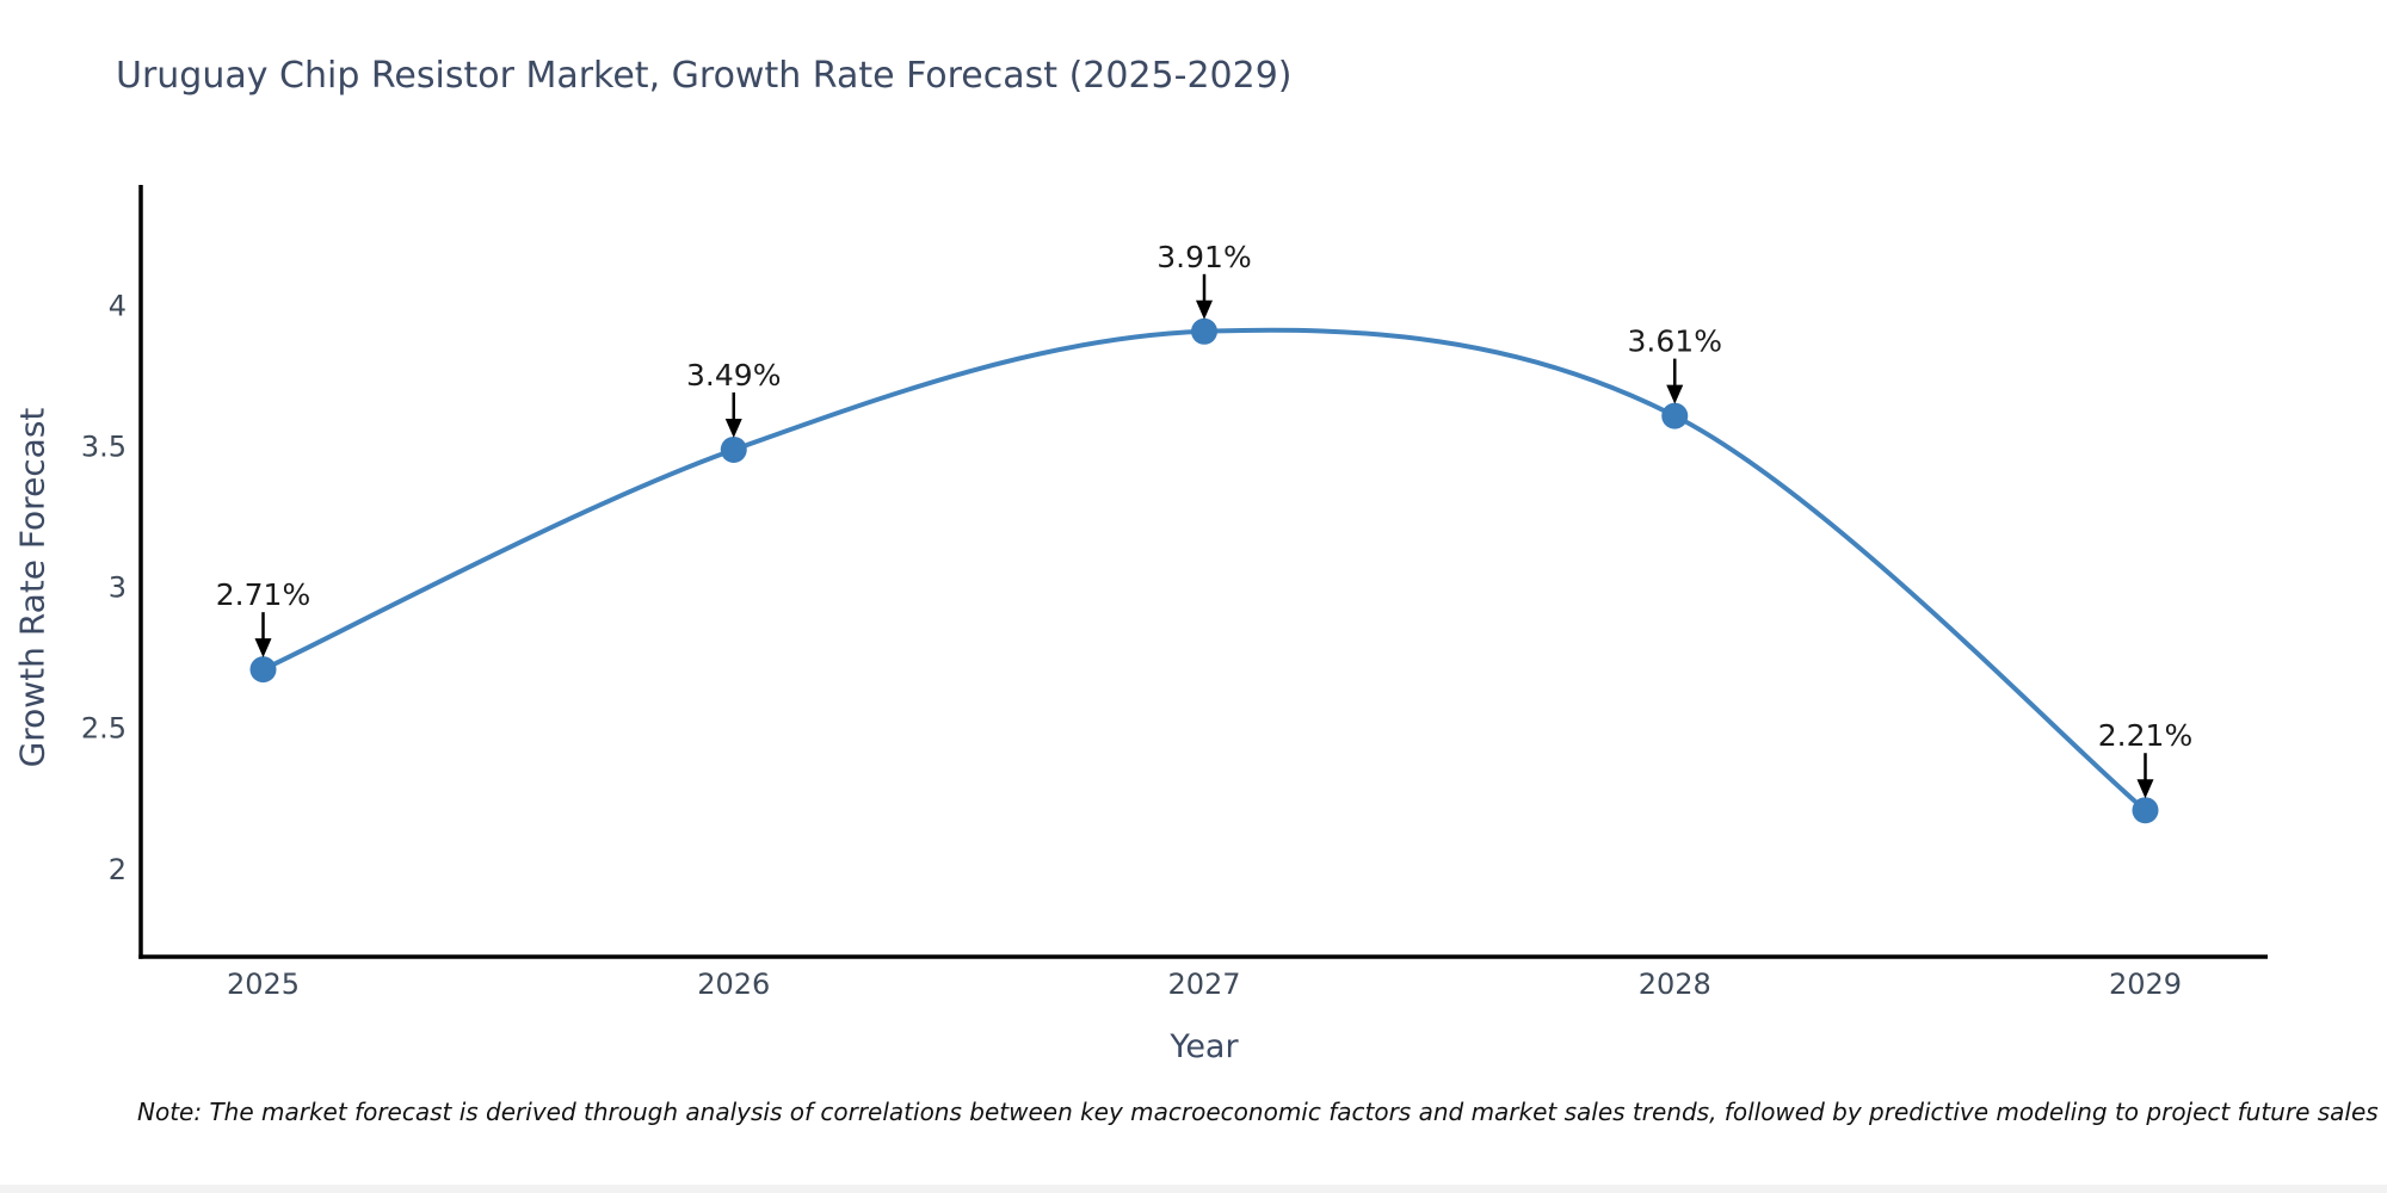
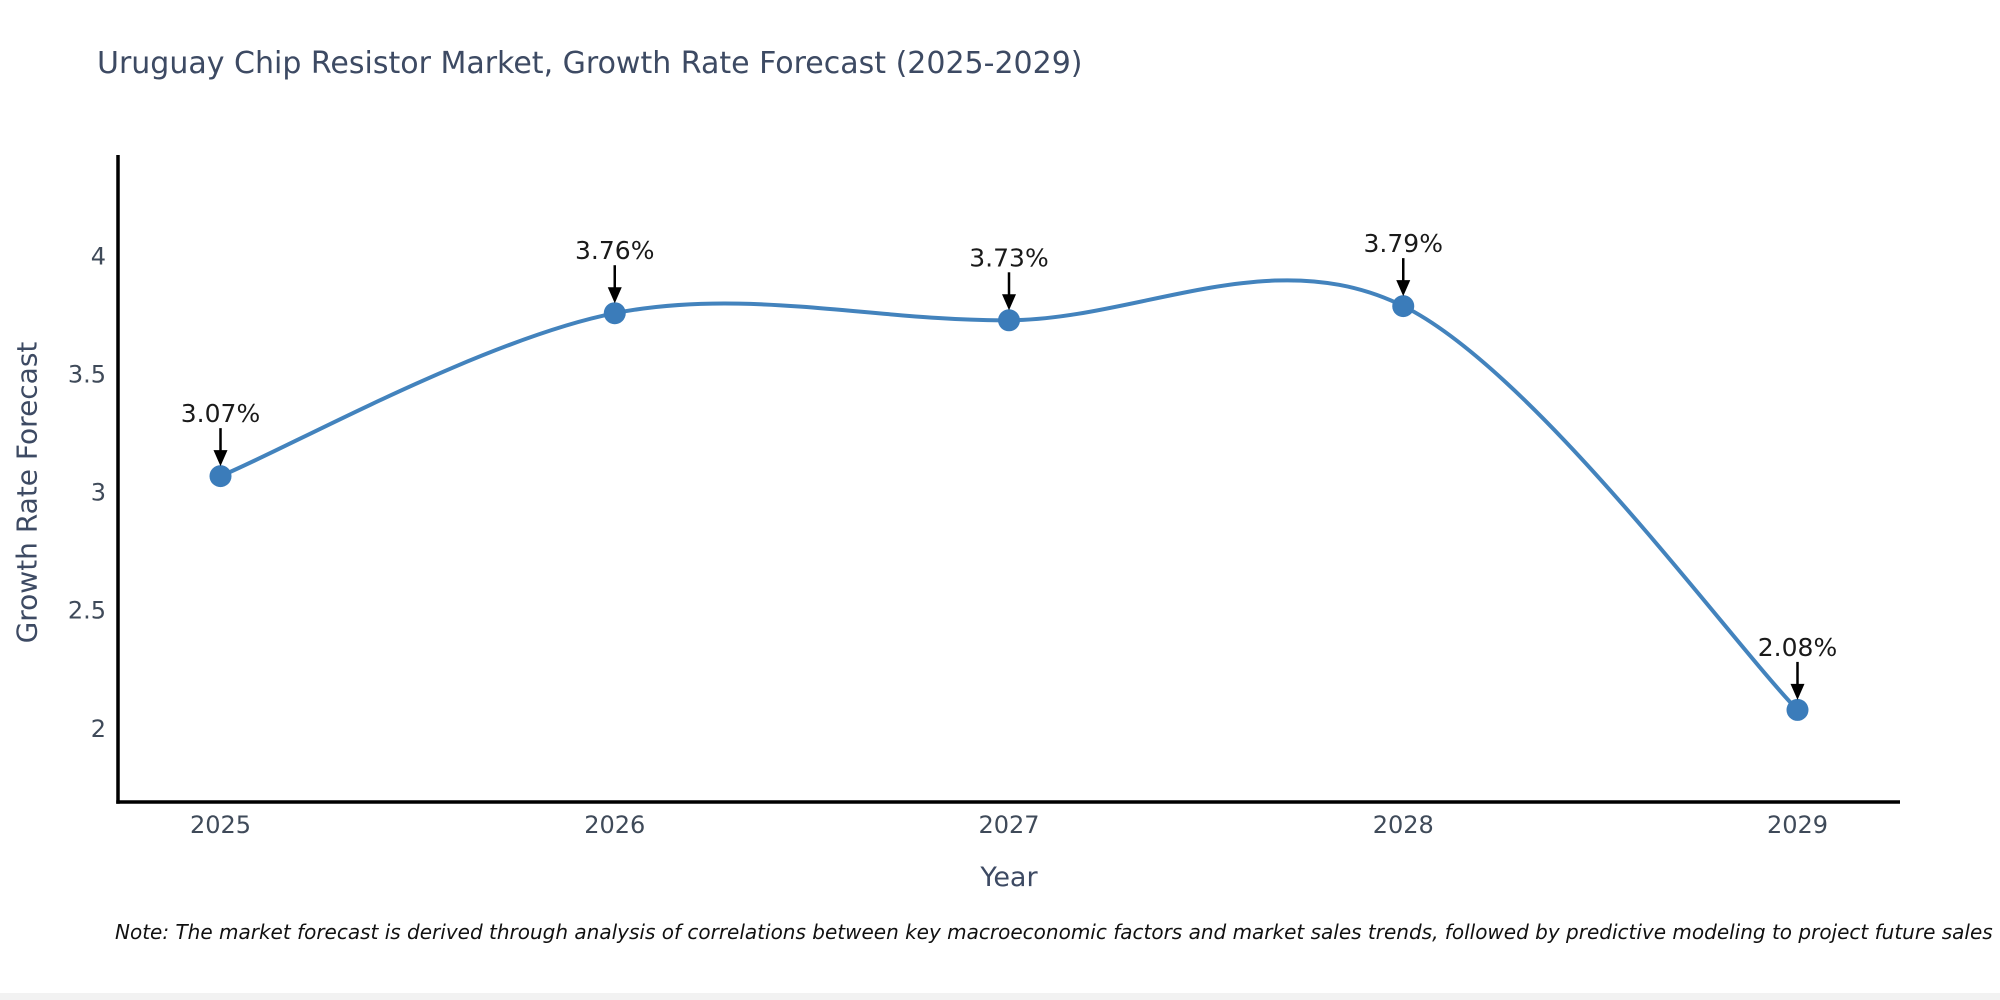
2025: 2.71% -> 3.07%
2026: 3.49% -> 3.76%
2027: 3.91% -> 3.73%
2028: 3.61% -> 3.79%
2029: 2.21% -> 2.08%
